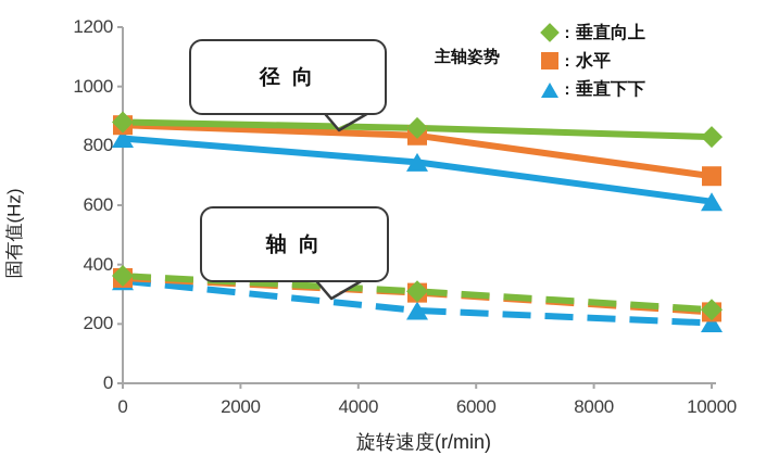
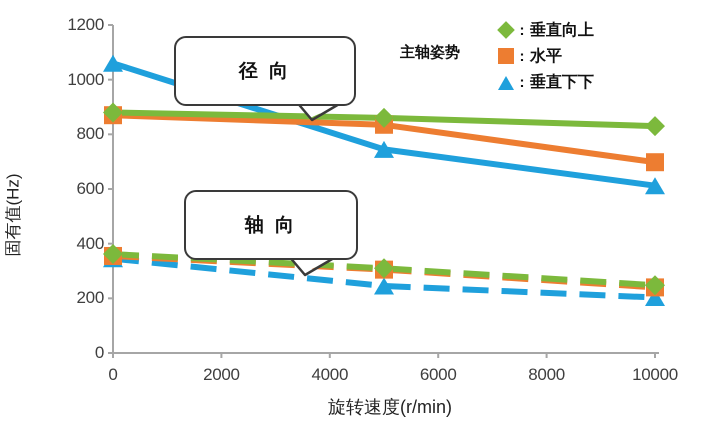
垂直下下 径向/0: 820 -> 1060
